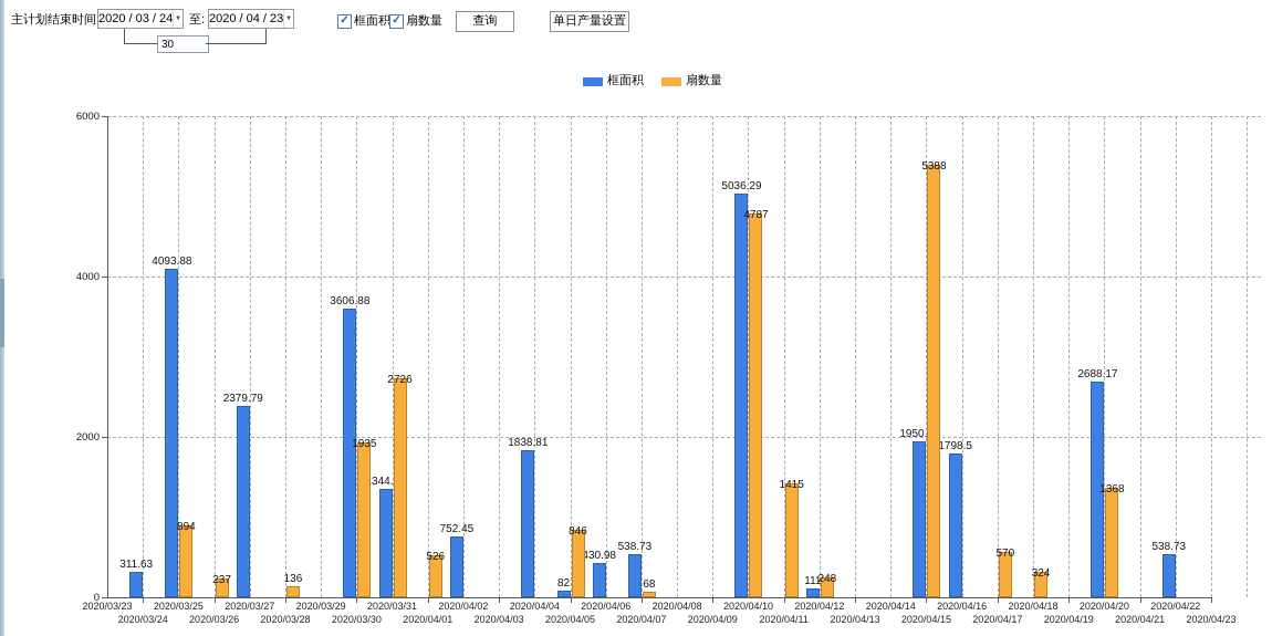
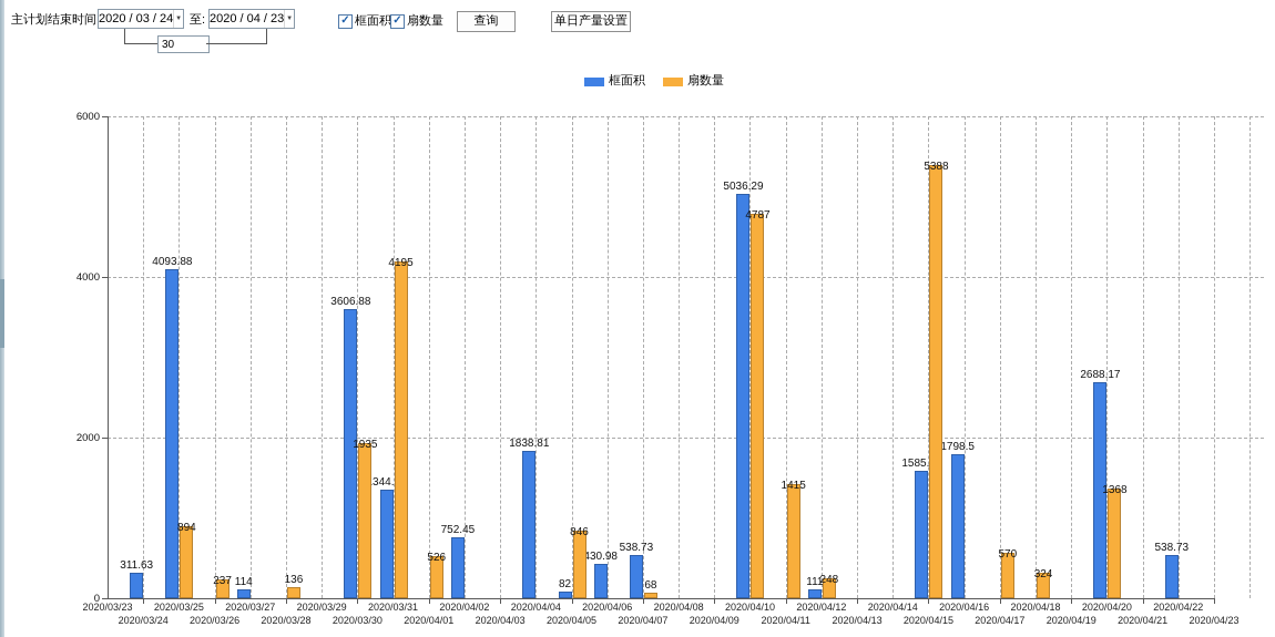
框面积/2020/03/27: 2379.79 -> 114
扇数量/2020/03/31: 2726 -> 4195
框面积/2020/04/15: 1950.31 -> 1585.96
